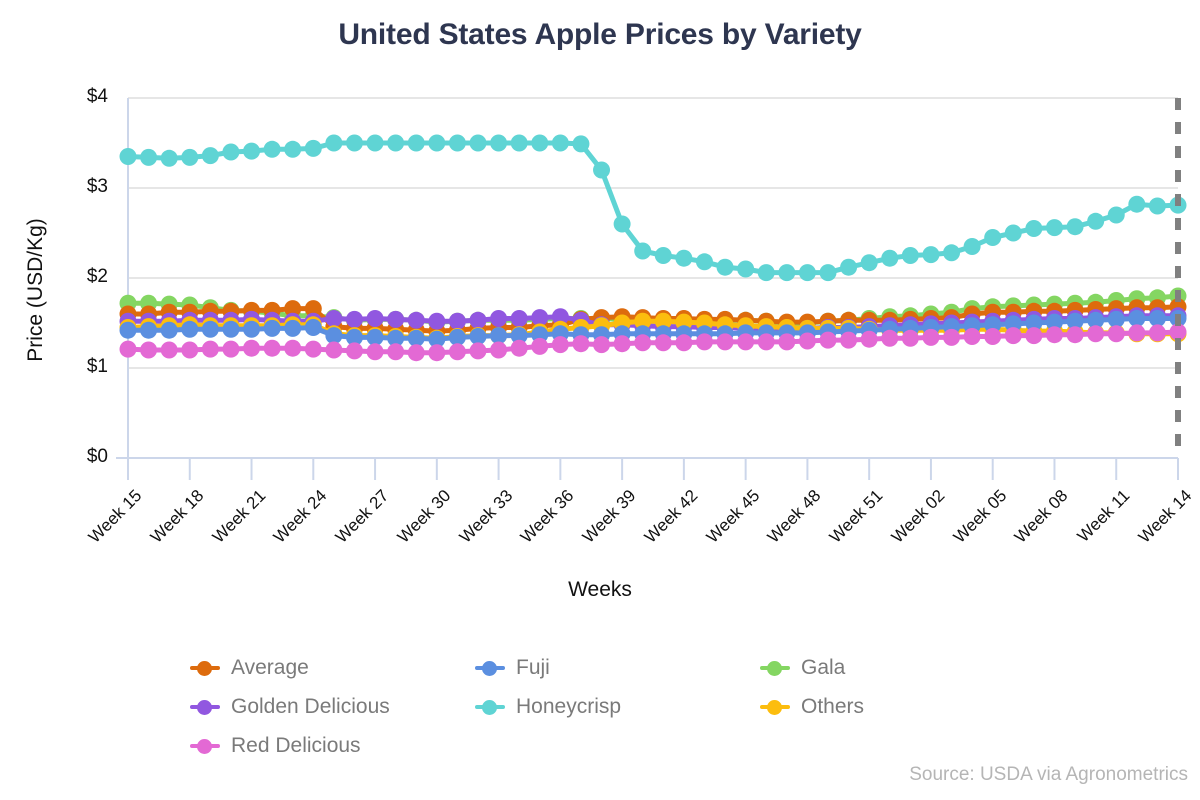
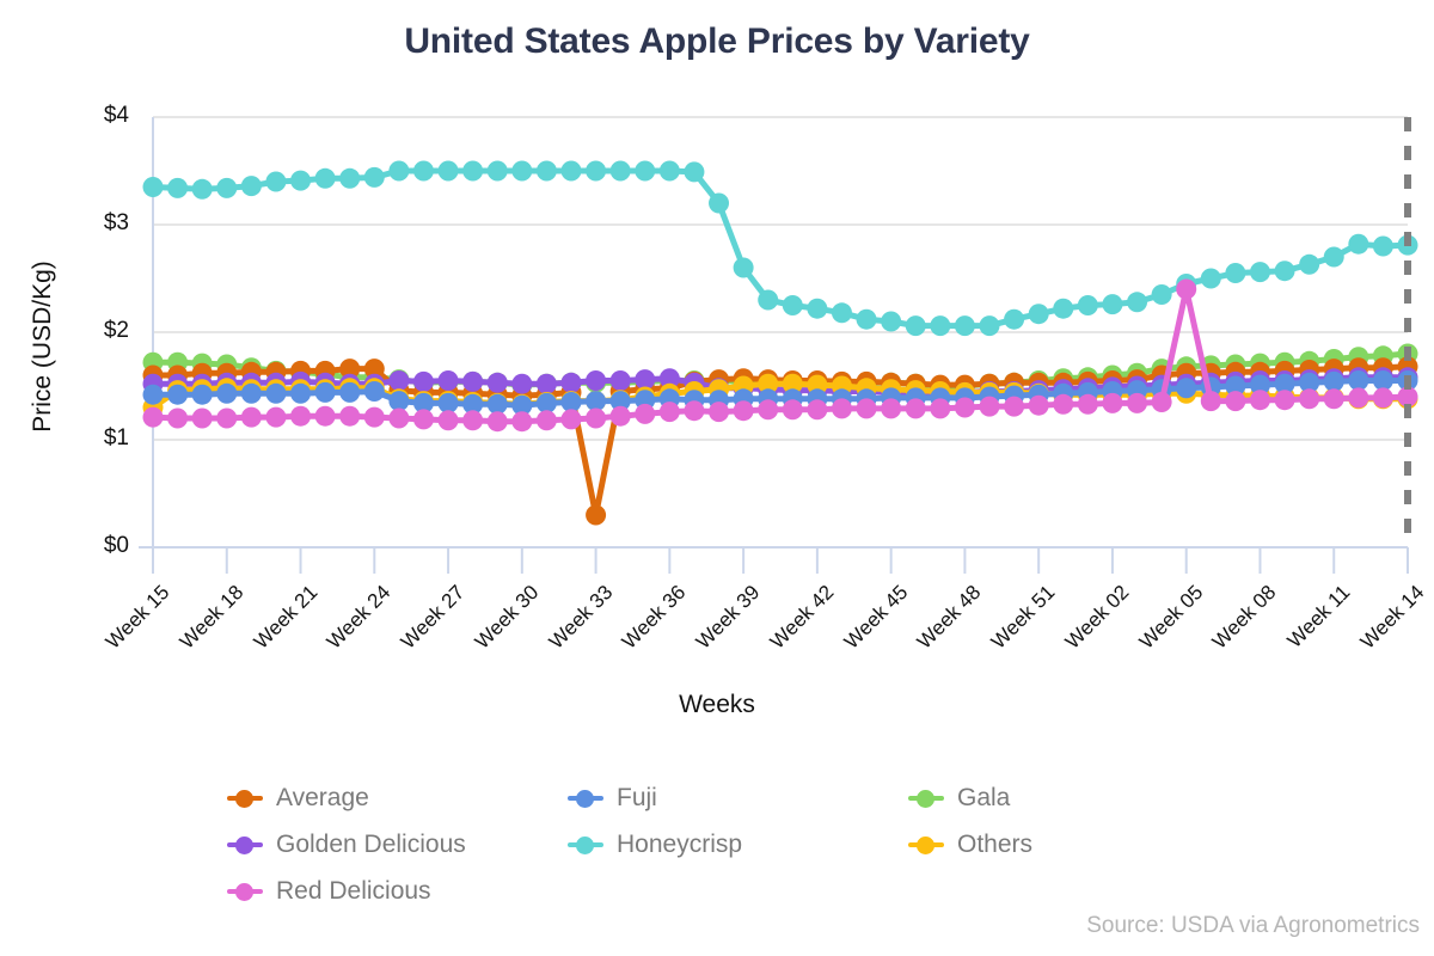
Others/Week 15: $1.4 -> $1.3
Average/Week 33: $1.4 -> $0.3
Red Delicious/Week 05: $1.4 -> $2.4
